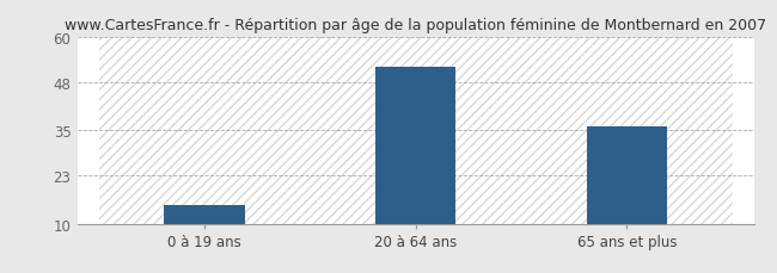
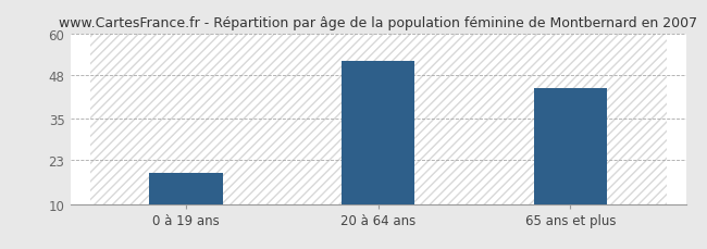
0 à 19 ans: 15 -> 19
65 ans et plus: 36 -> 44
